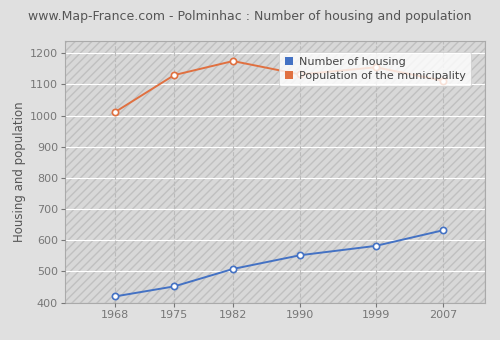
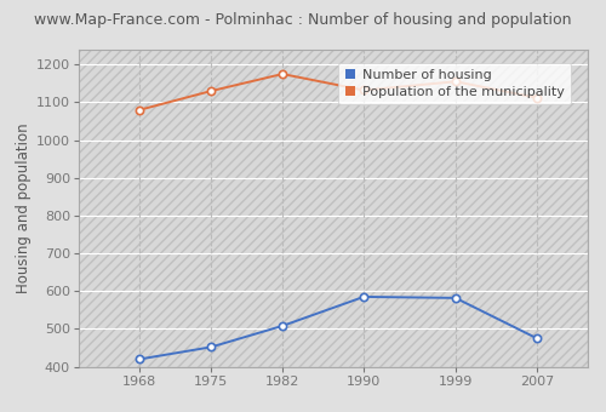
Population of the municipality/1968: 1012 -> 1080
Number of housing/1990: 552 -> 585
Number of housing/2007: 632 -> 475
